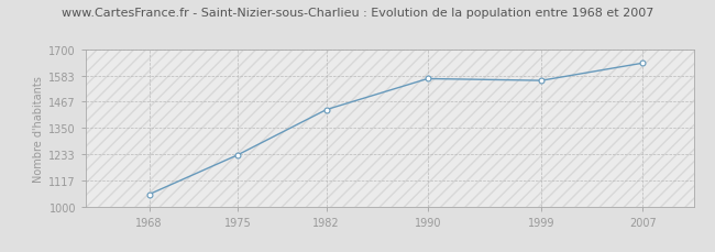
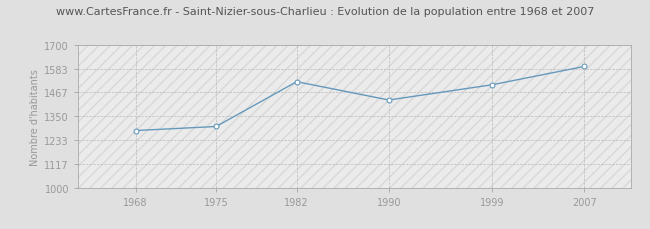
1968: 1054 -> 1280
1975: 1230 -> 1300
1982: 1432 -> 1520
1990: 1570 -> 1430
1999: 1562 -> 1505
2007: 1640 -> 1595
